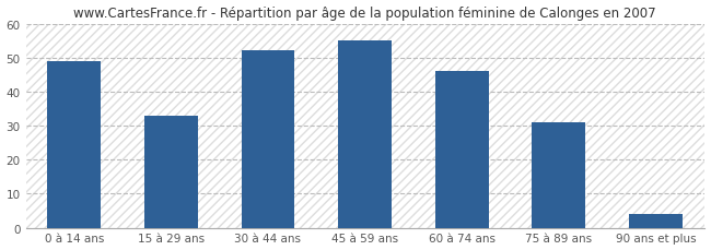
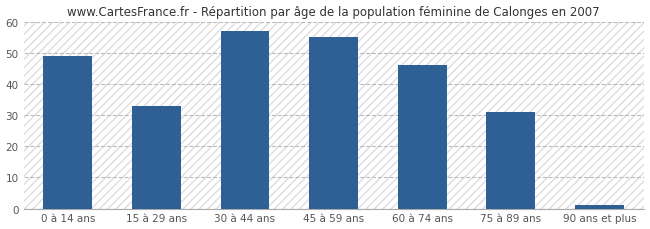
30 à 44 ans: 52 -> 57
90 ans et plus: 4 -> 1
